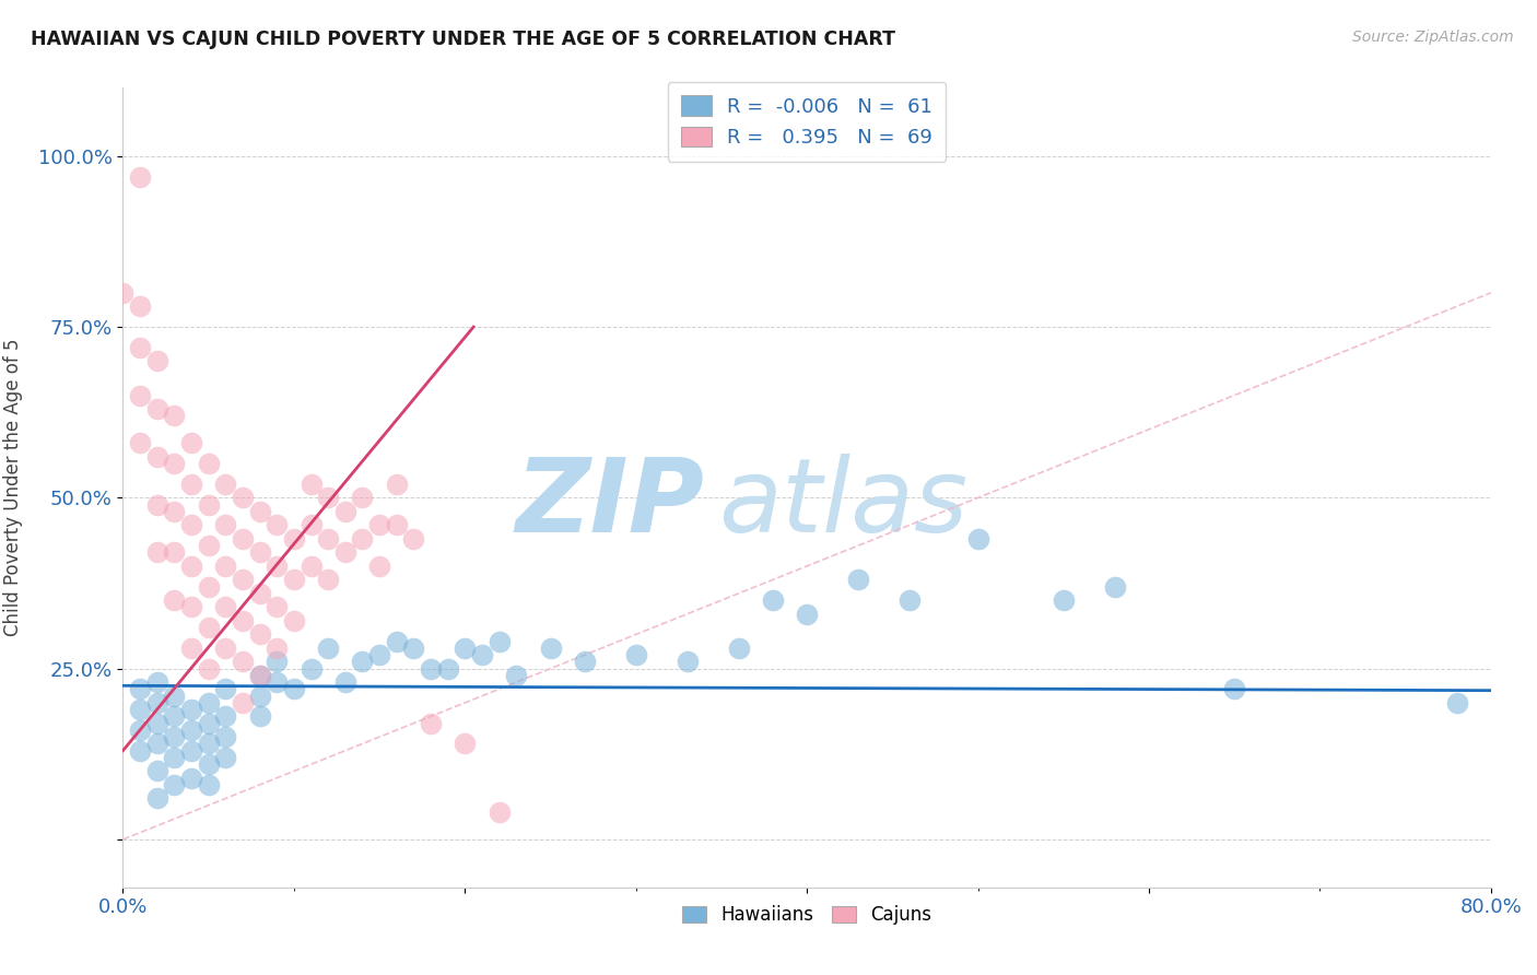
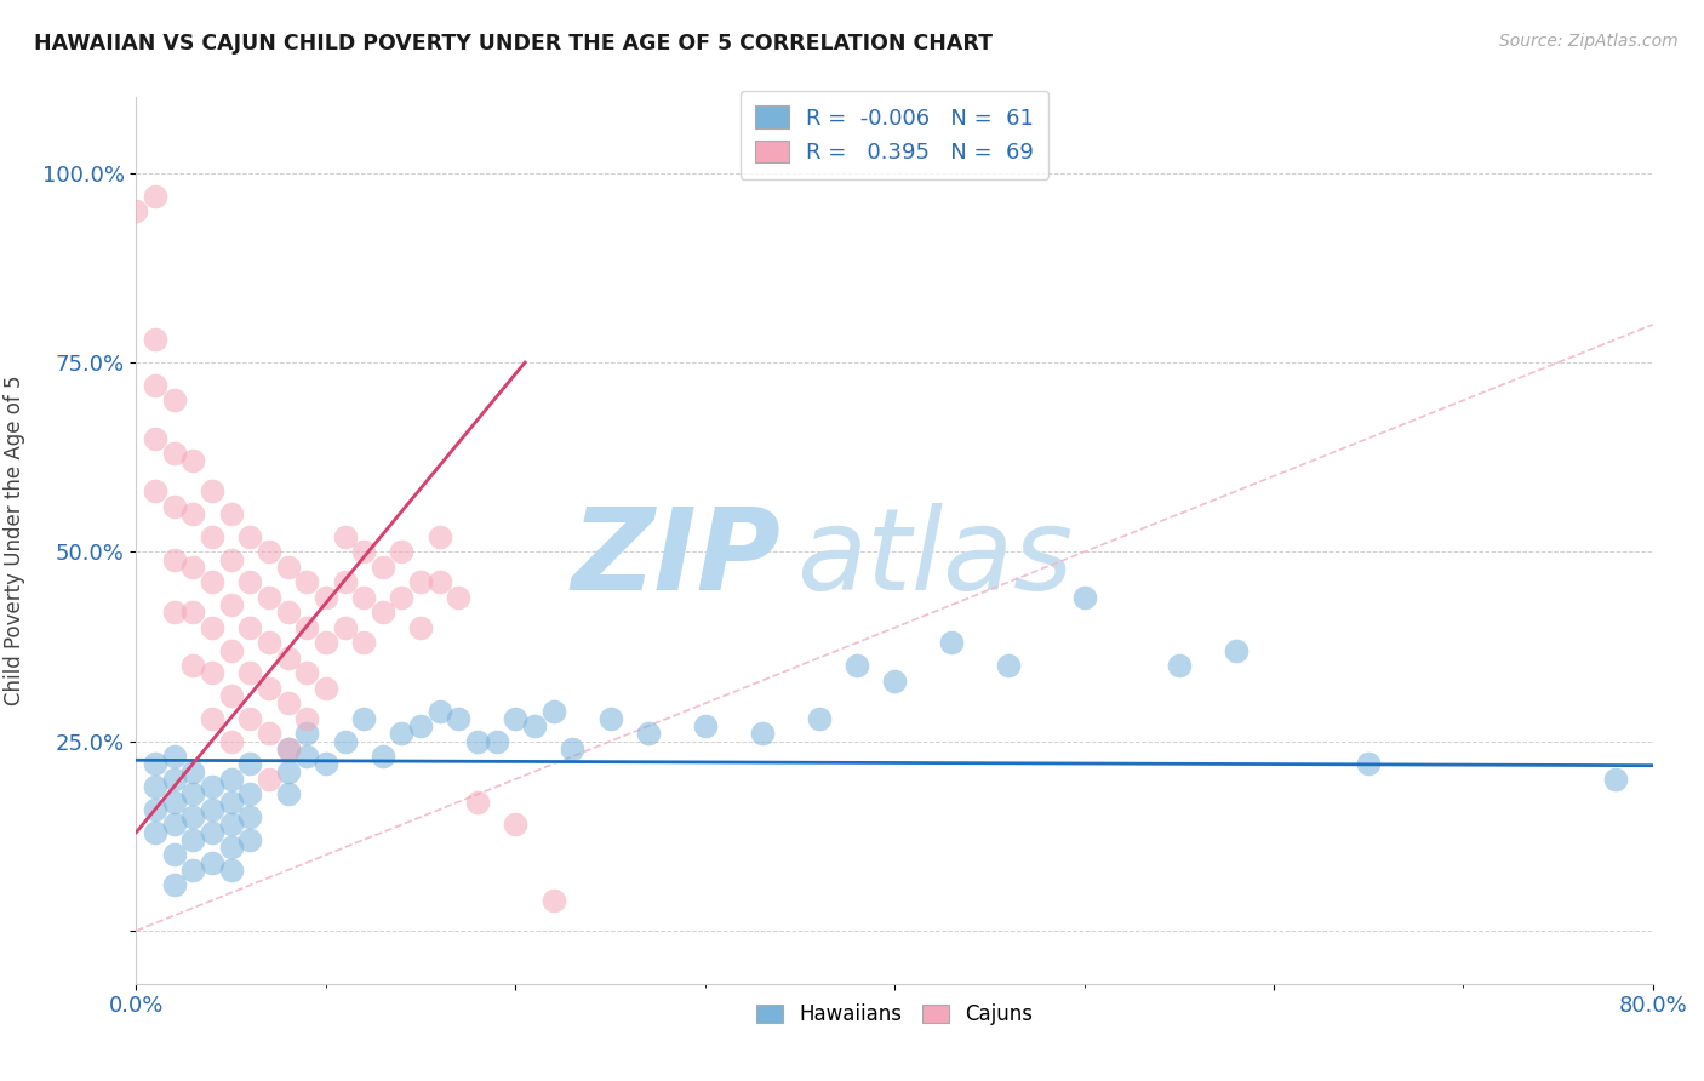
Cajuns/0.0%: 80% -> 95%
